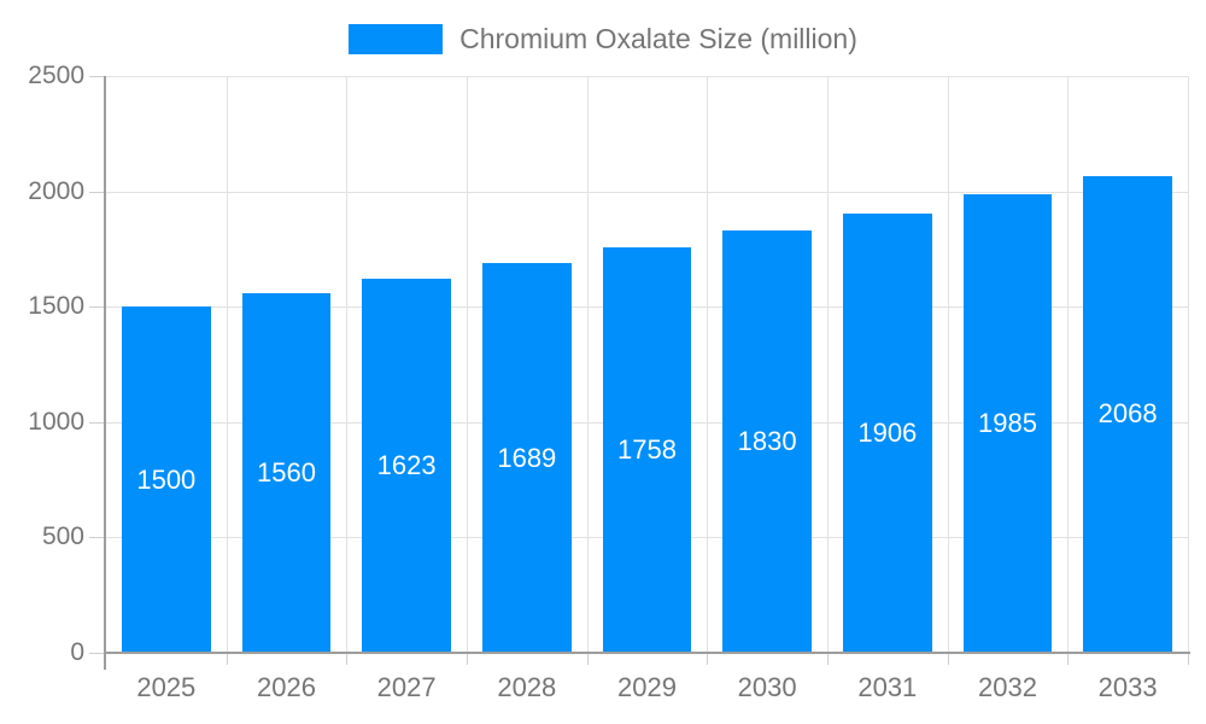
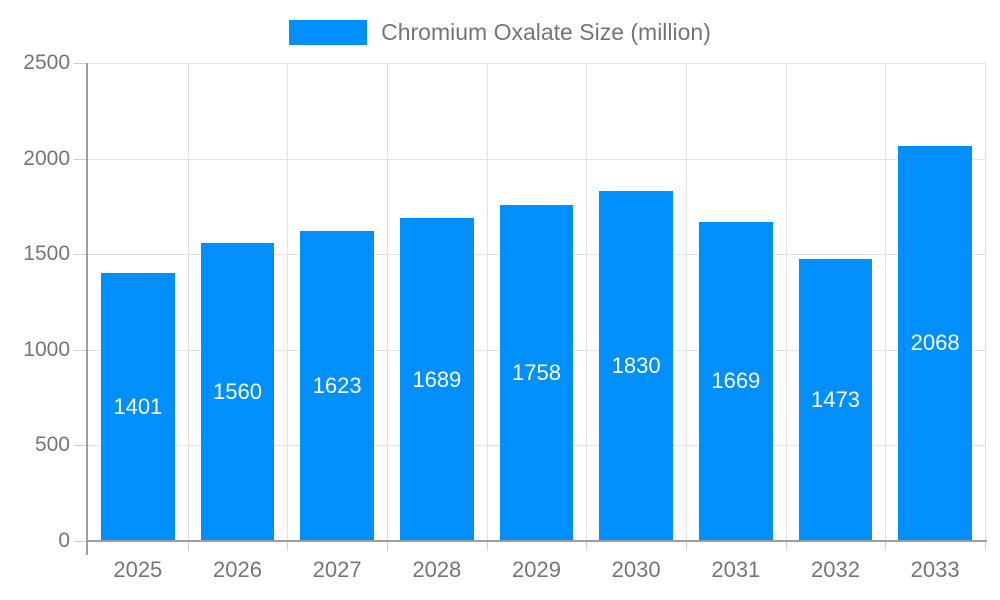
2025: 1500 -> 1401
2031: 1906 -> 1669
2032: 1985 -> 1473
